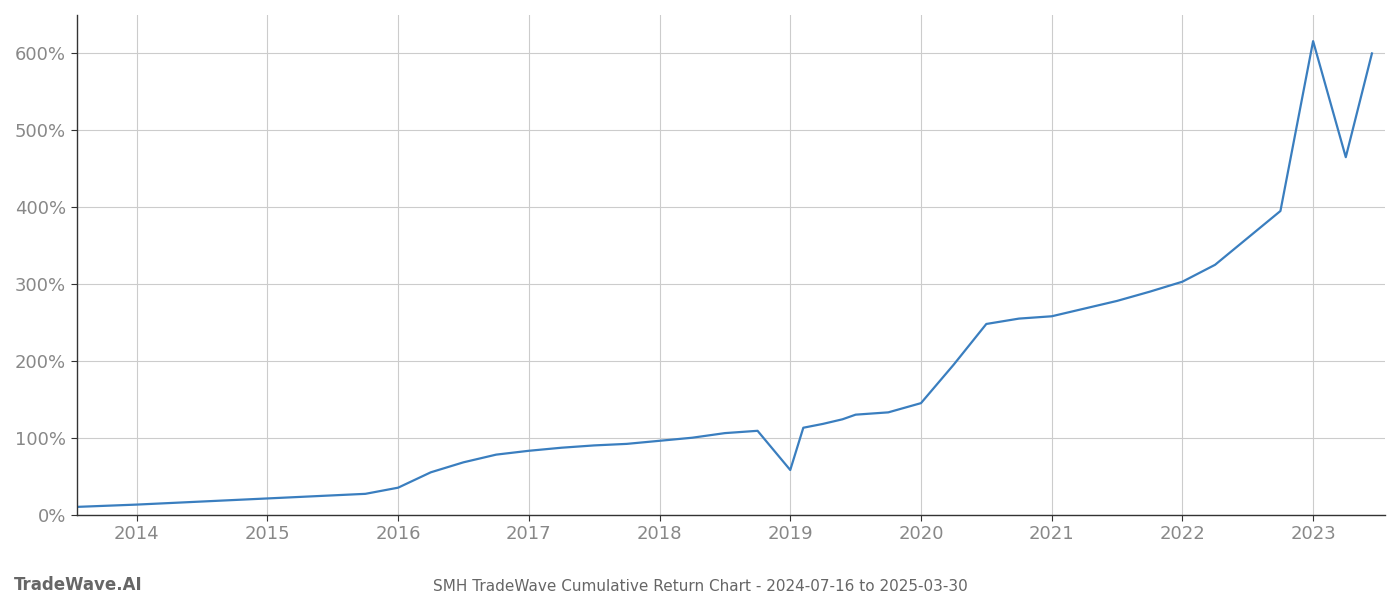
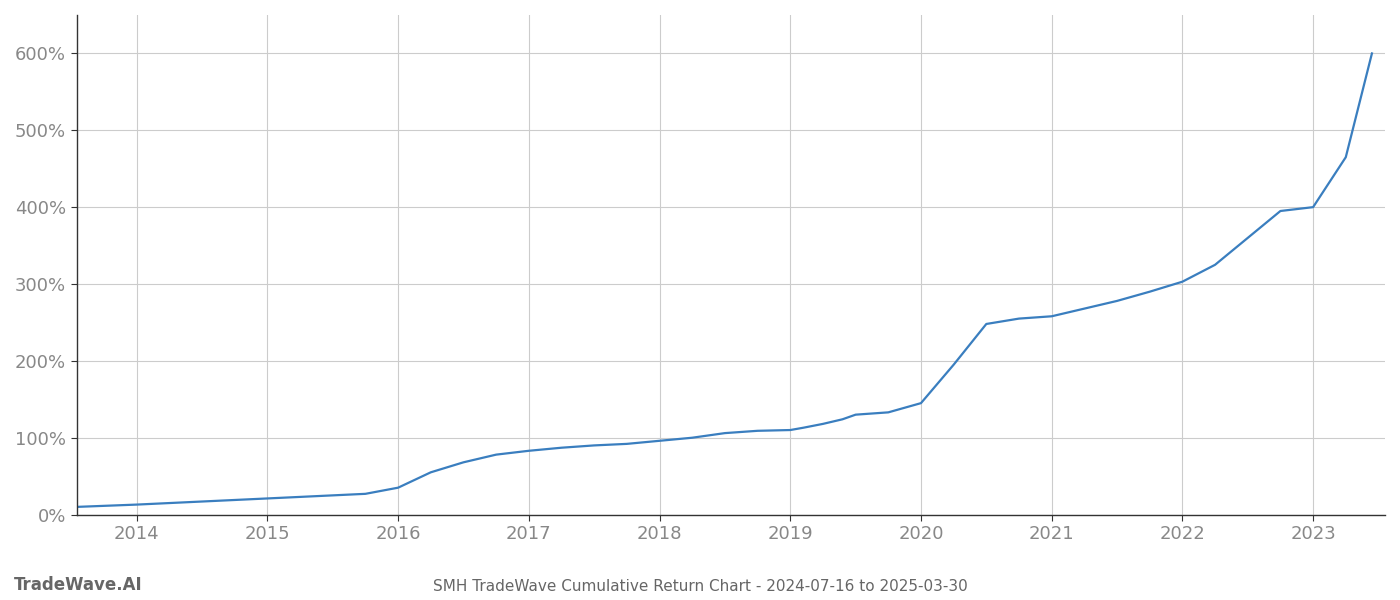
2019: 58% -> 110%
2023: 616% -> 400%
